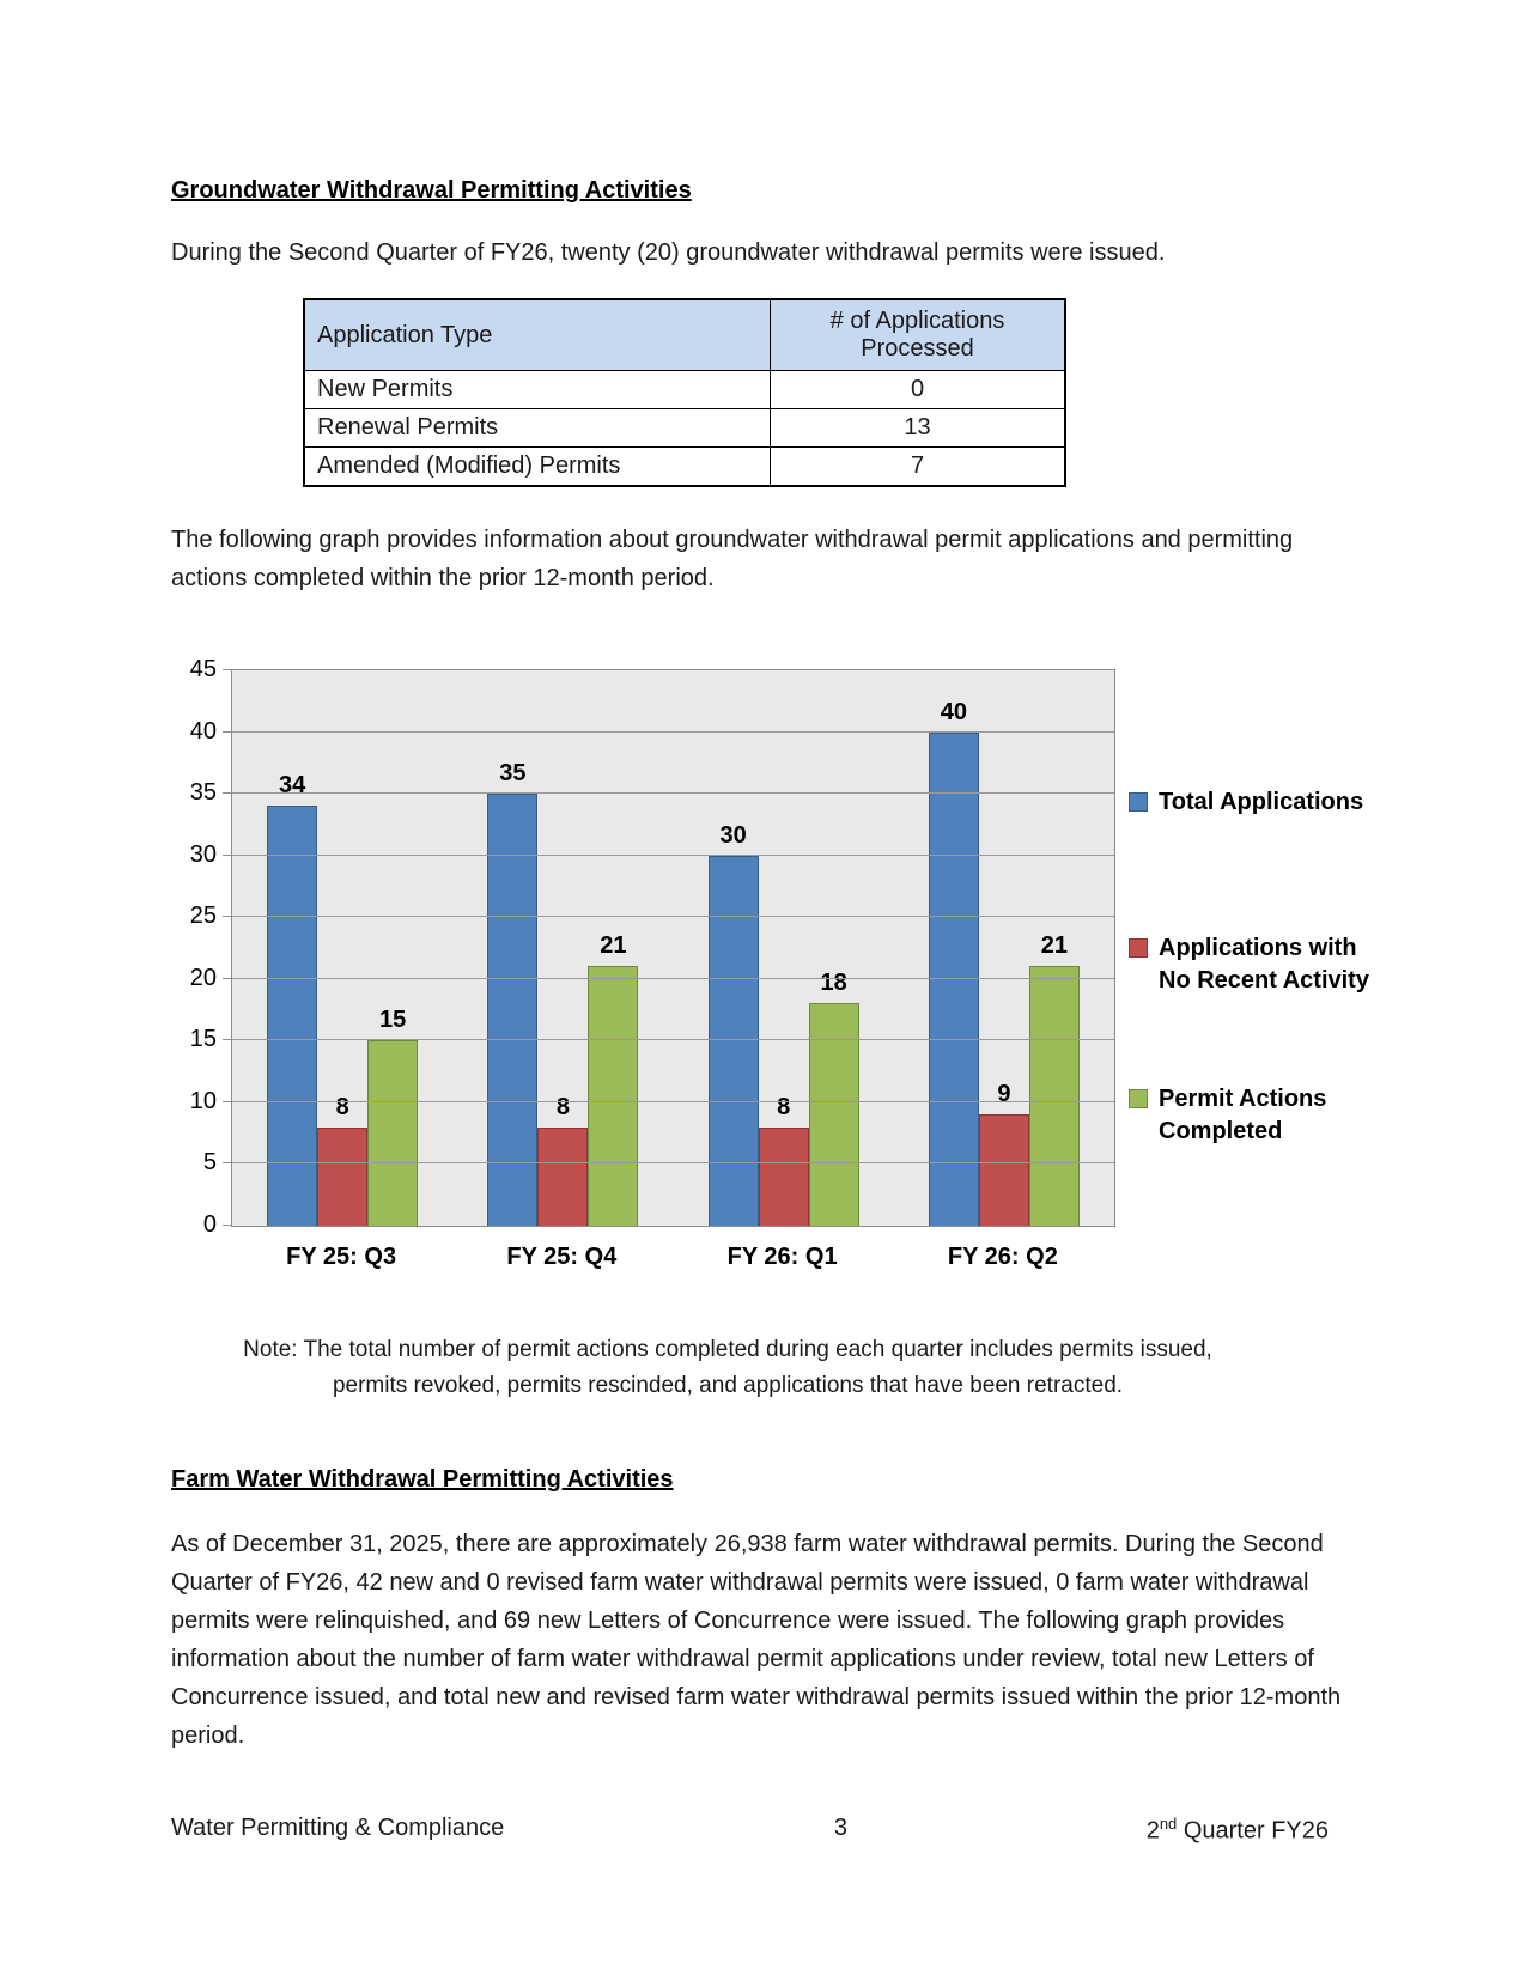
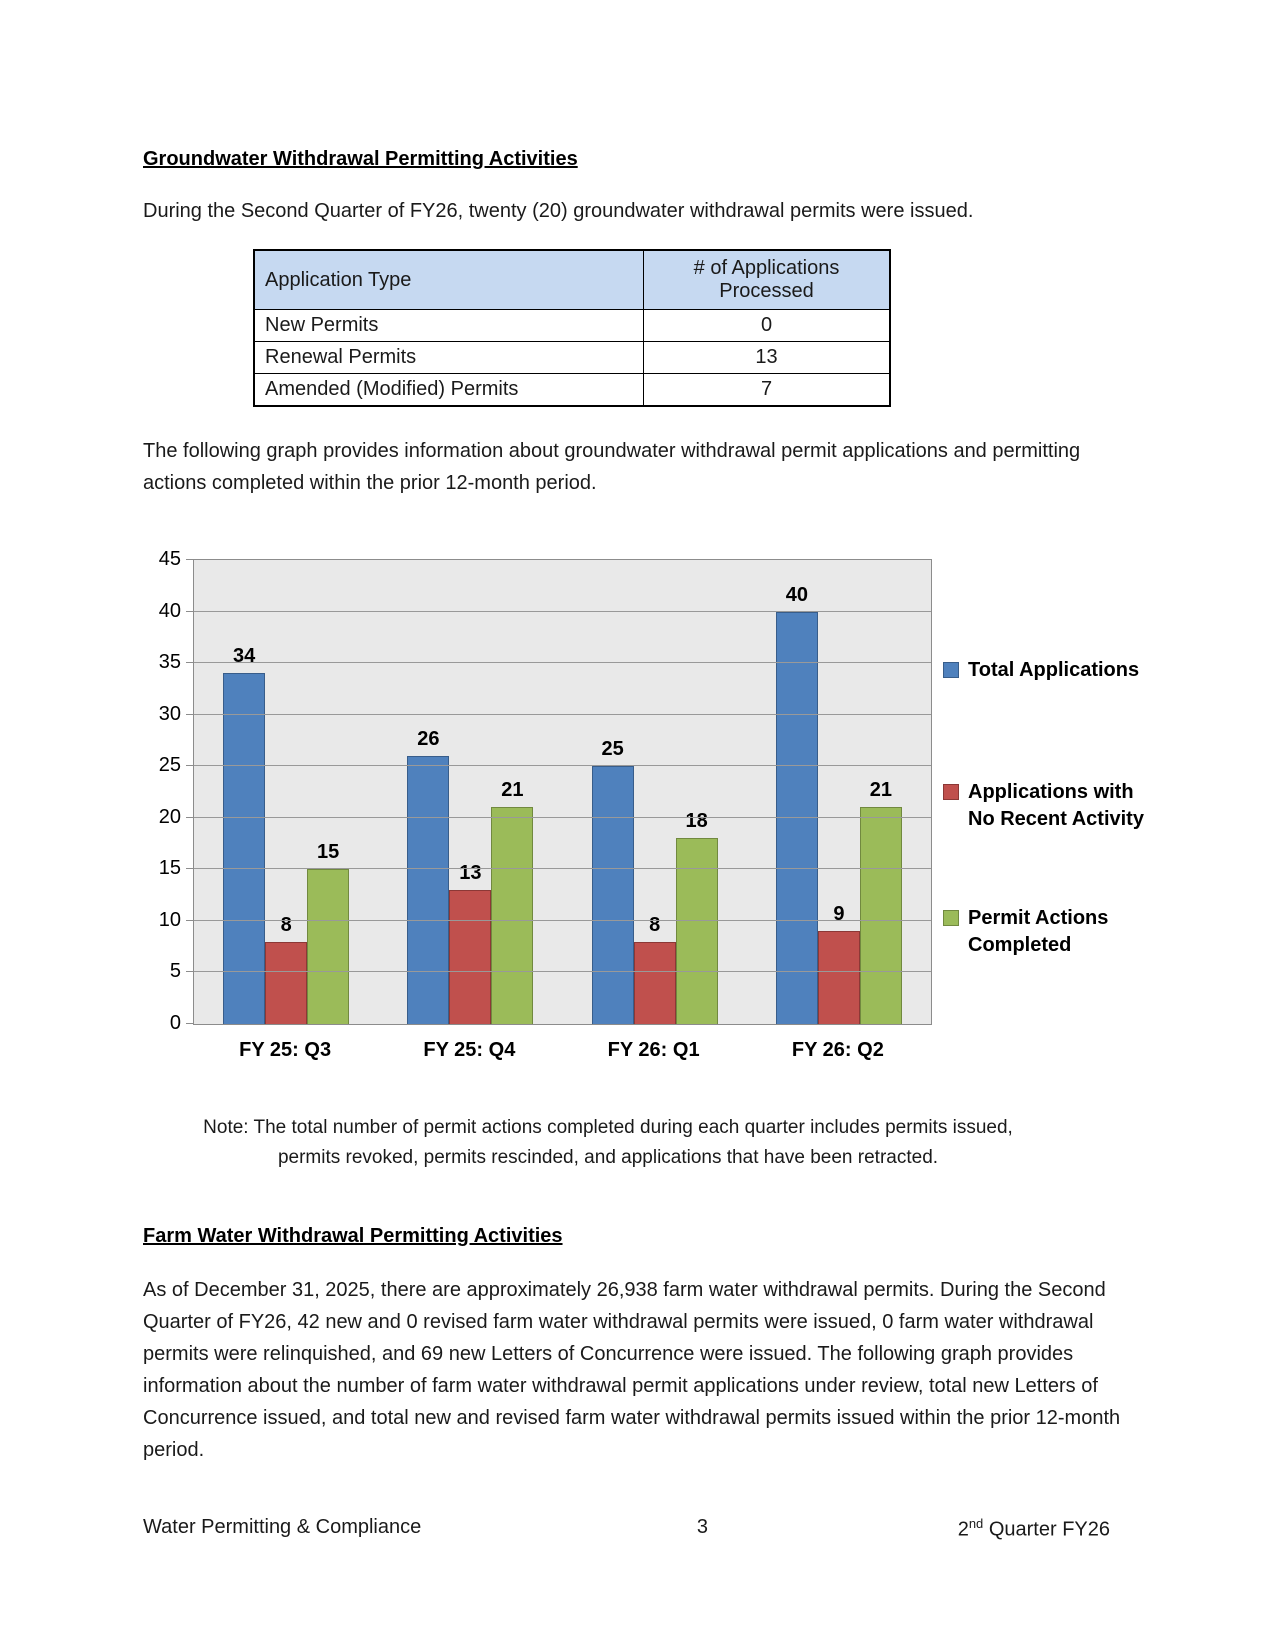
Total Applications/FY 25: Q4: 35 -> 26
Applications with No Recent Activity/FY 25: Q4: 8 -> 13
Total Applications/FY 26: Q1: 30 -> 25
